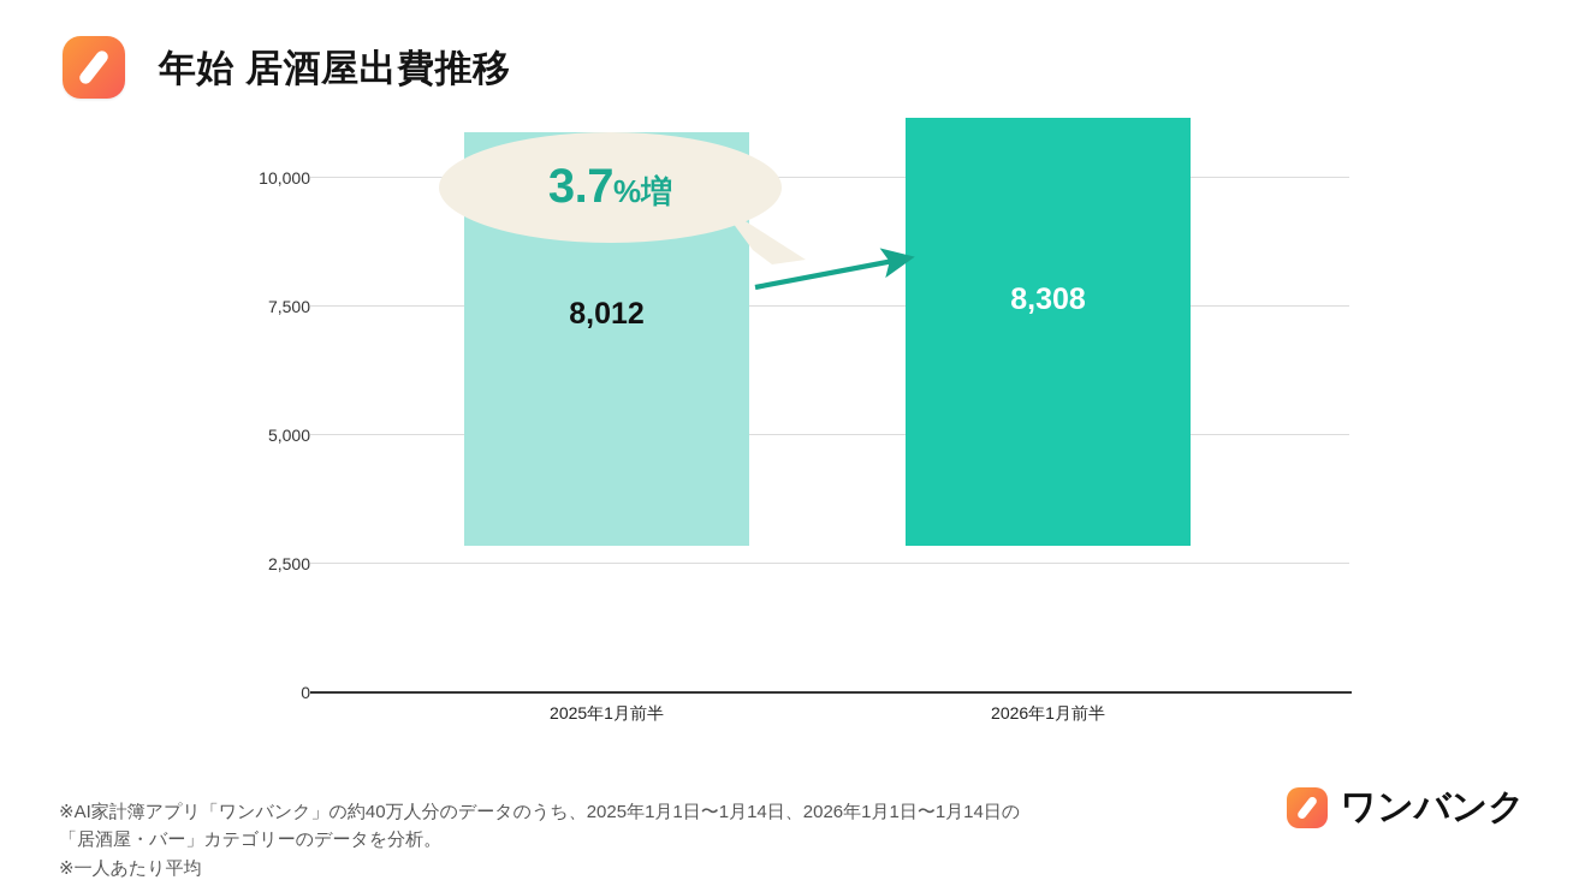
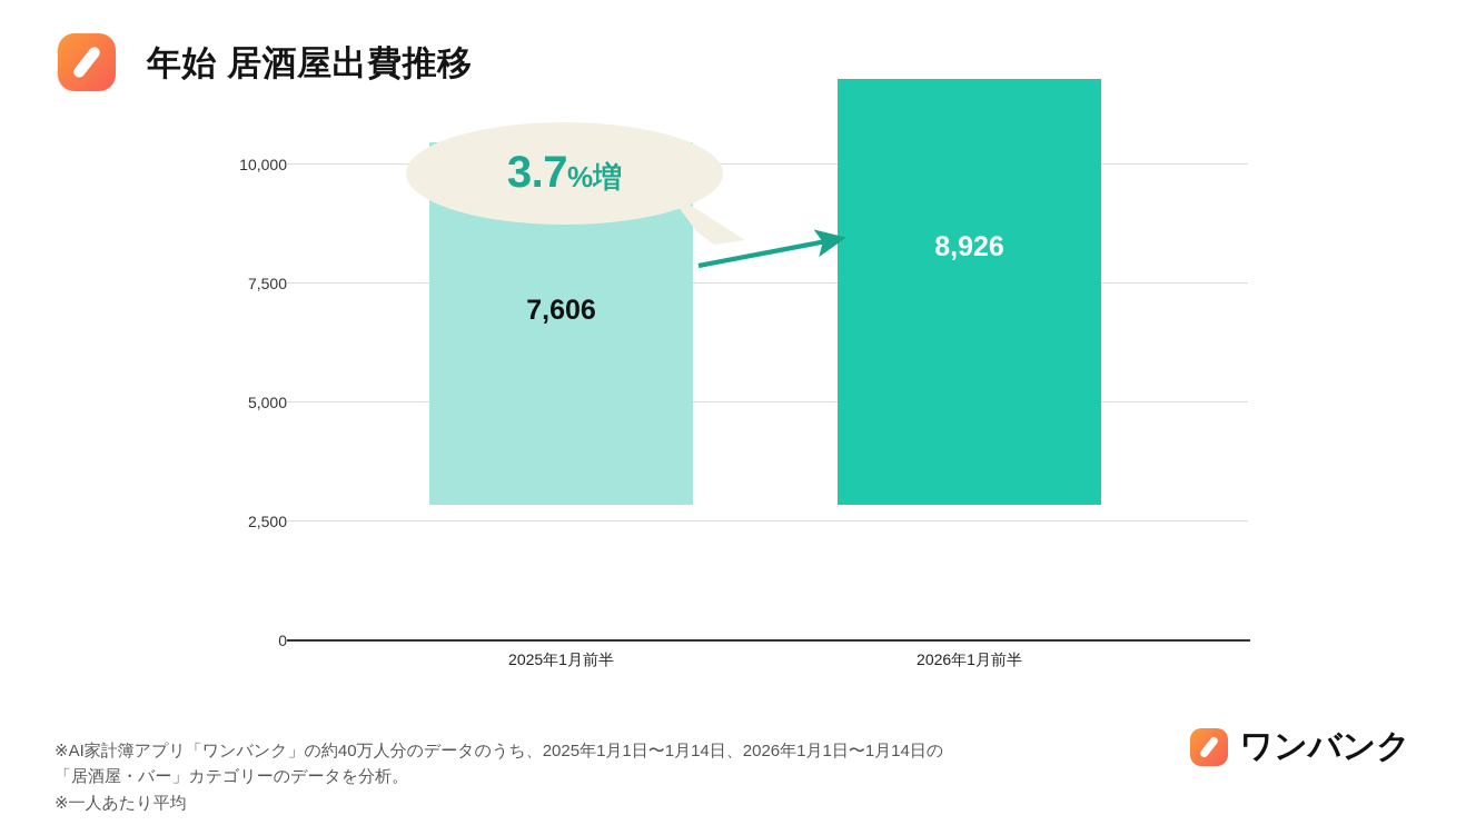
2025年1月前半: 8,012 -> 7,606
2026年1月前半: 8,308 -> 8,926
